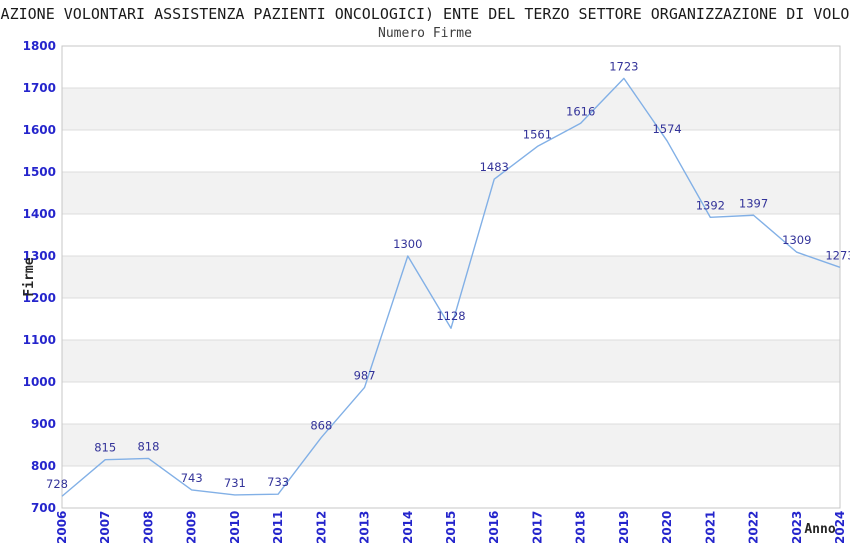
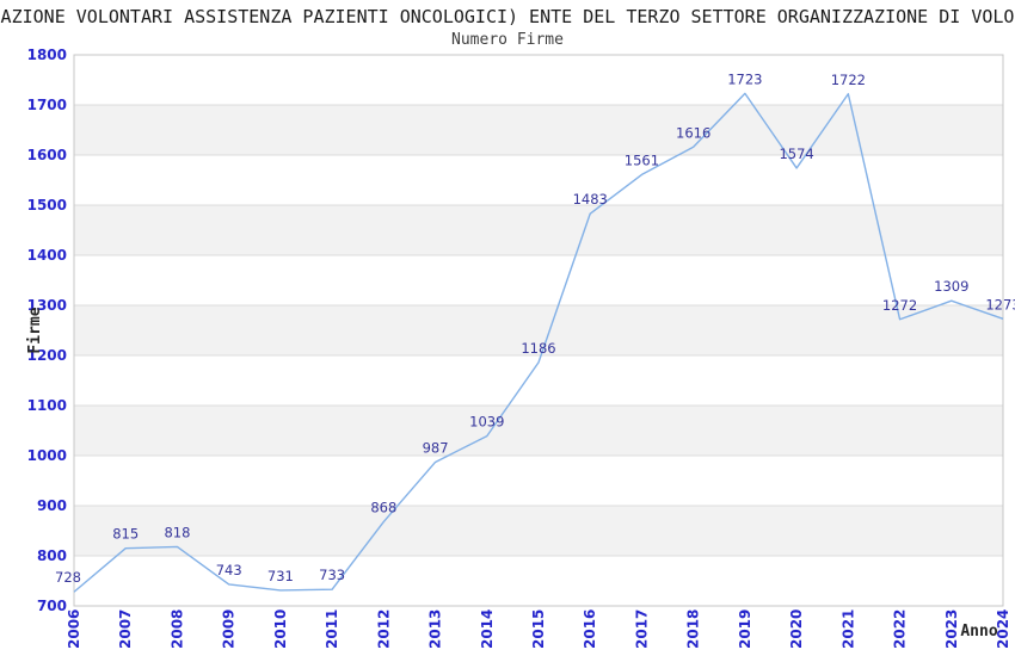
2014: 1300 -> 1039
2015: 1128 -> 1186
2021: 1392 -> 1722
2022: 1397 -> 1272
